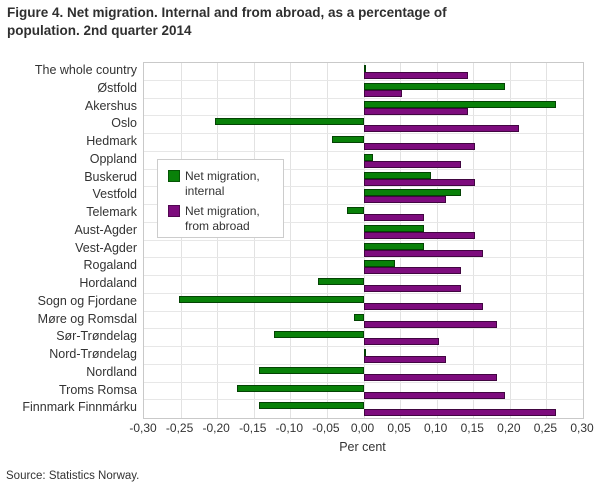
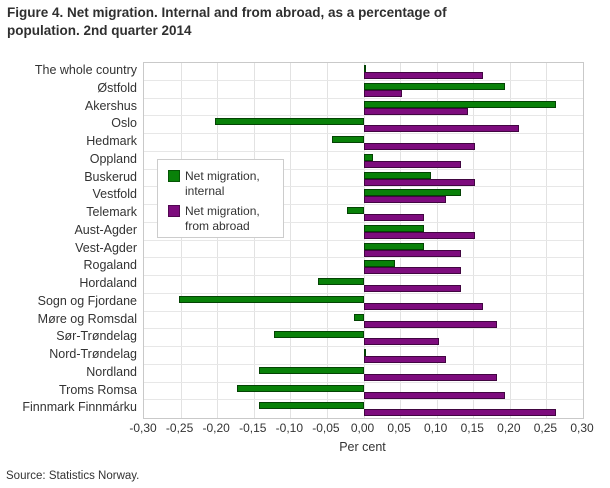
Net migration, from abroad/The whole country: 0,14 -> 0,16
Net migration, from abroad/Vest-Agder: 0,16 -> 0,13
